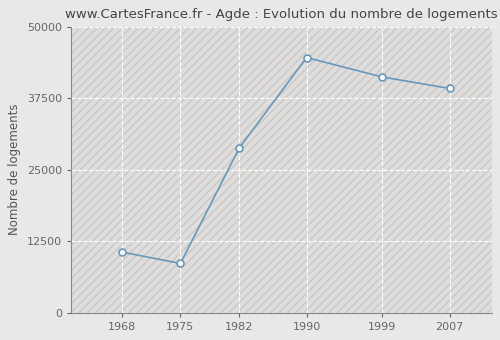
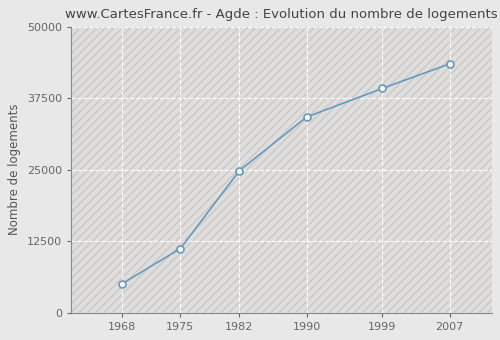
1968: 10600 -> 5000
1975: 8600 -> 11200
1982: 28800 -> 24800
1990: 44600 -> 34200
1999: 41200 -> 39200
2007: 39200 -> 43500
